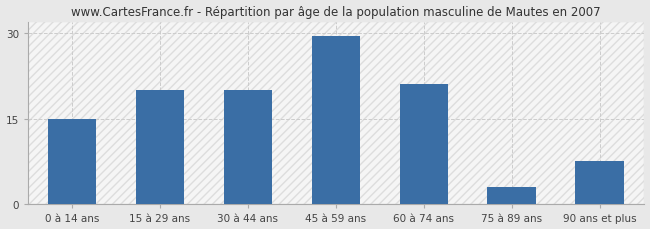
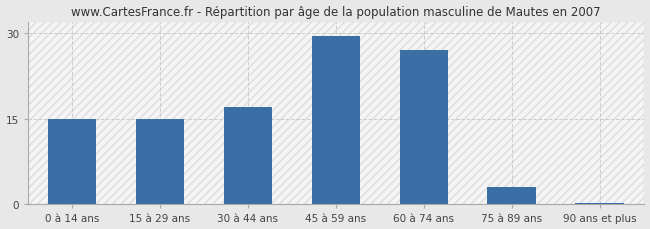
15 à 29 ans: 20.0 -> 15.0
30 à 44 ans: 20.0 -> 17.0
60 à 74 ans: 21.0 -> 27.0
90 ans et plus: 7.6 -> 0.2
